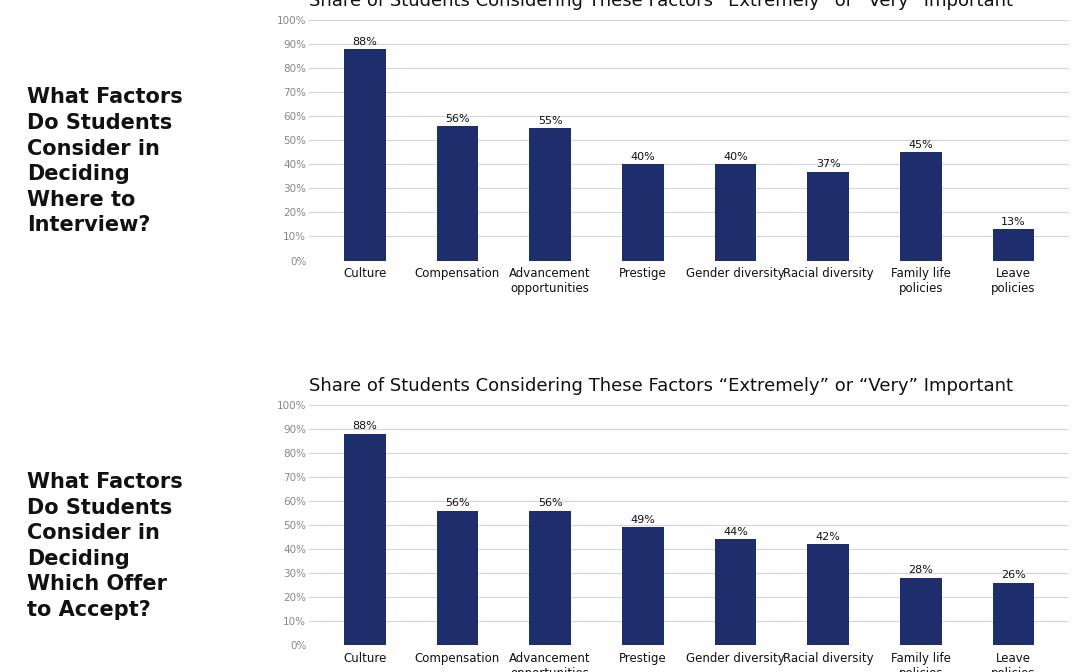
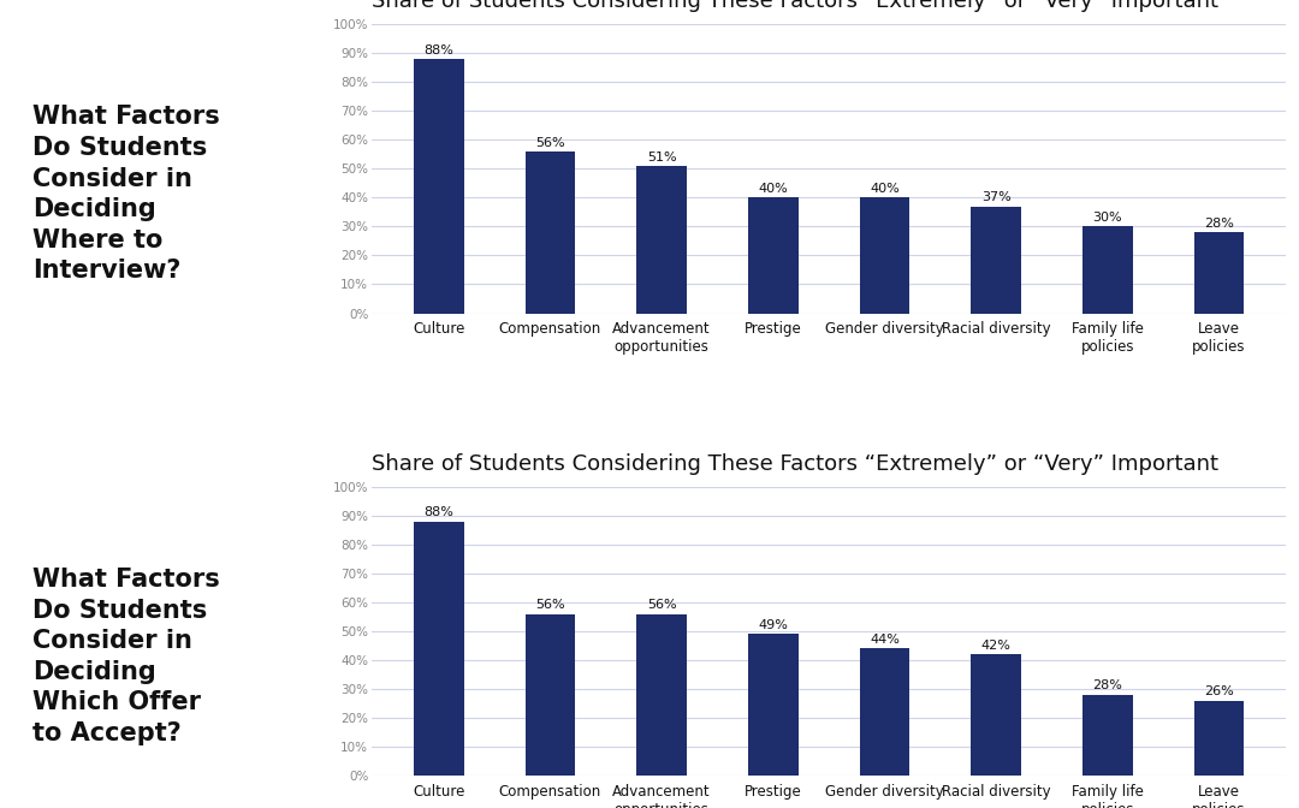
Advancement opportunities: 55% -> 51%
Family life policies: 45% -> 30%
Leave policies: 13% -> 28%
